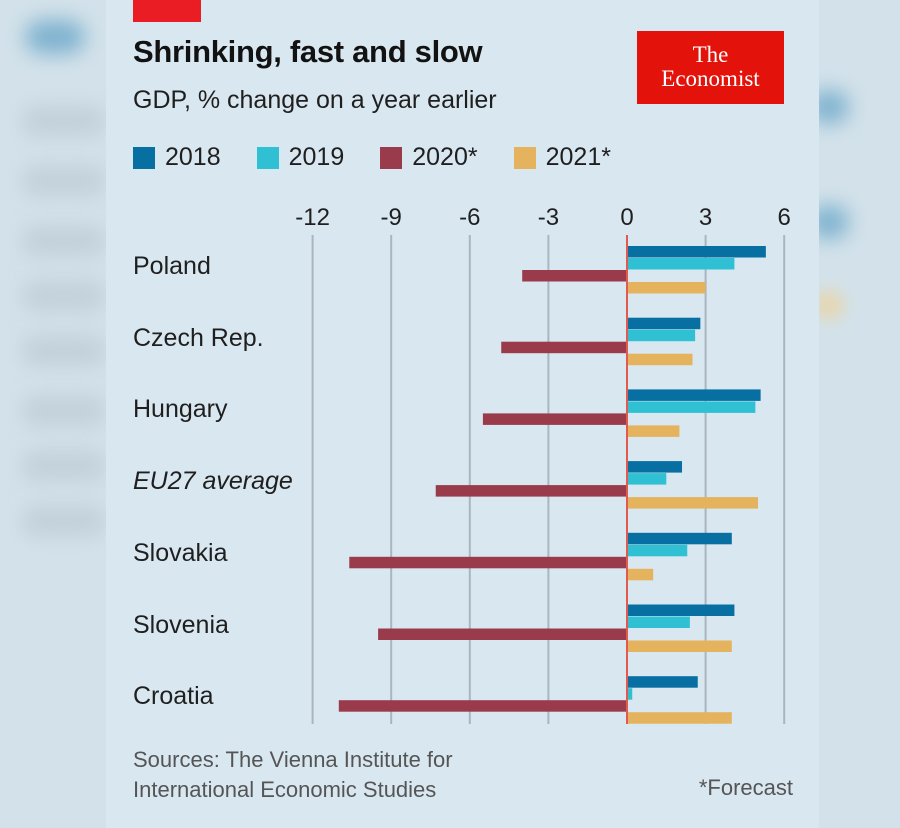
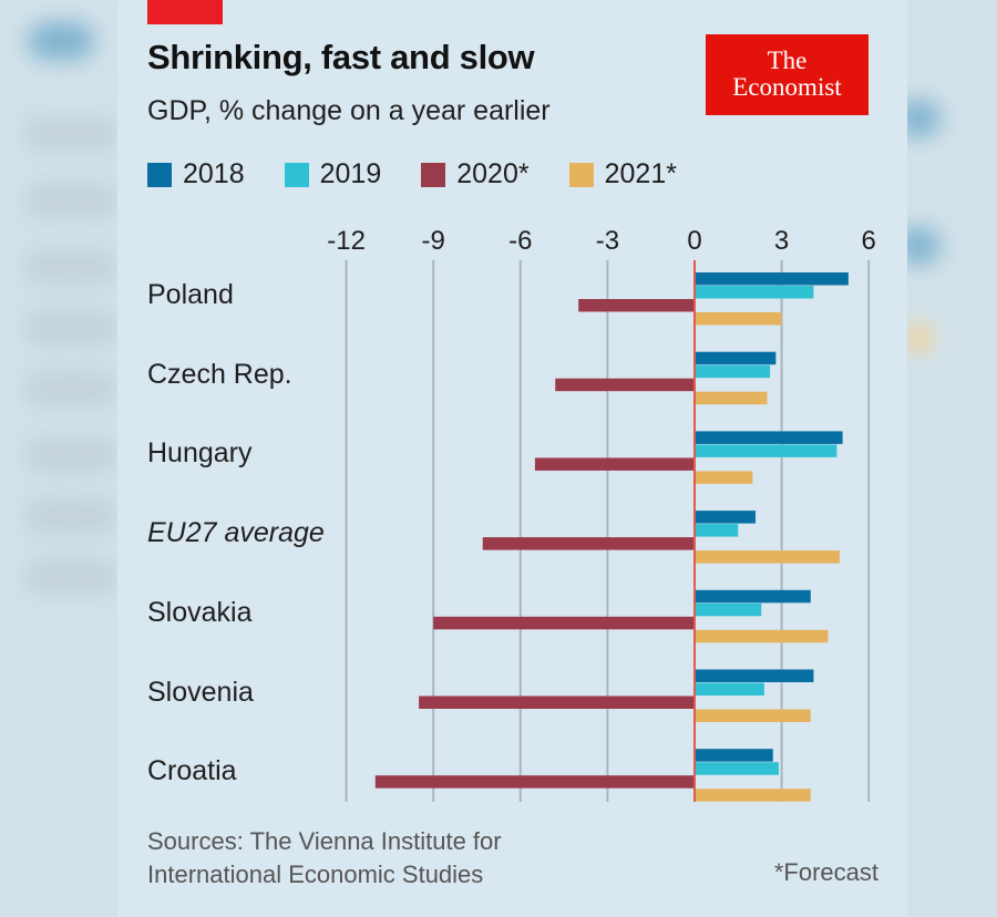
2020*/Slovakia: -10.6 -> -9.0
2021*/Slovakia: 1.0 -> 4.6
2019/Croatia: 0.2 -> 2.9
